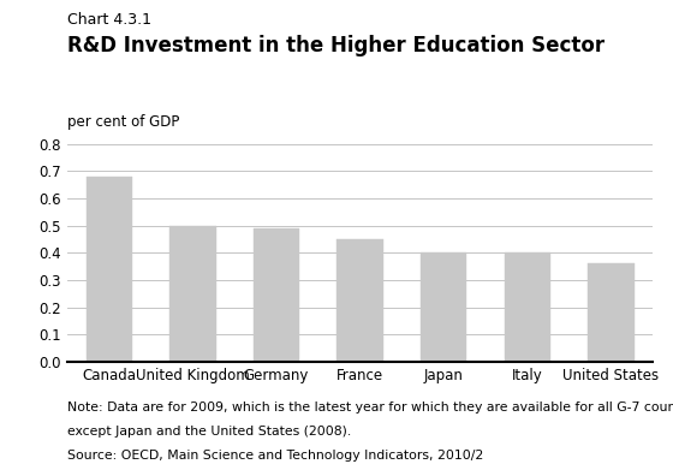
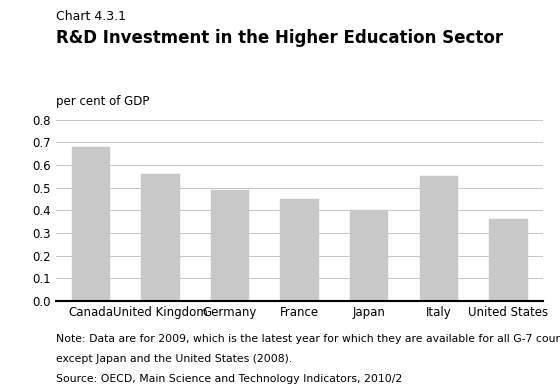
United Kingdom: 0.50 -> 0.56
Italy: 0.40 -> 0.55
